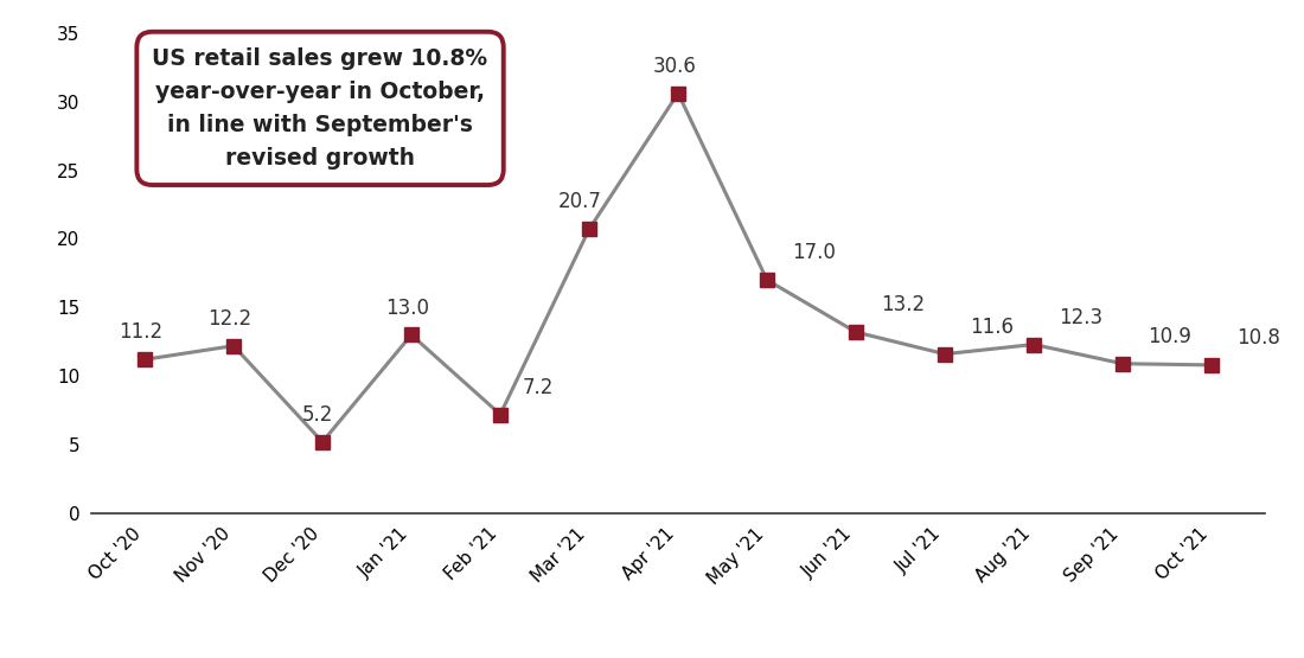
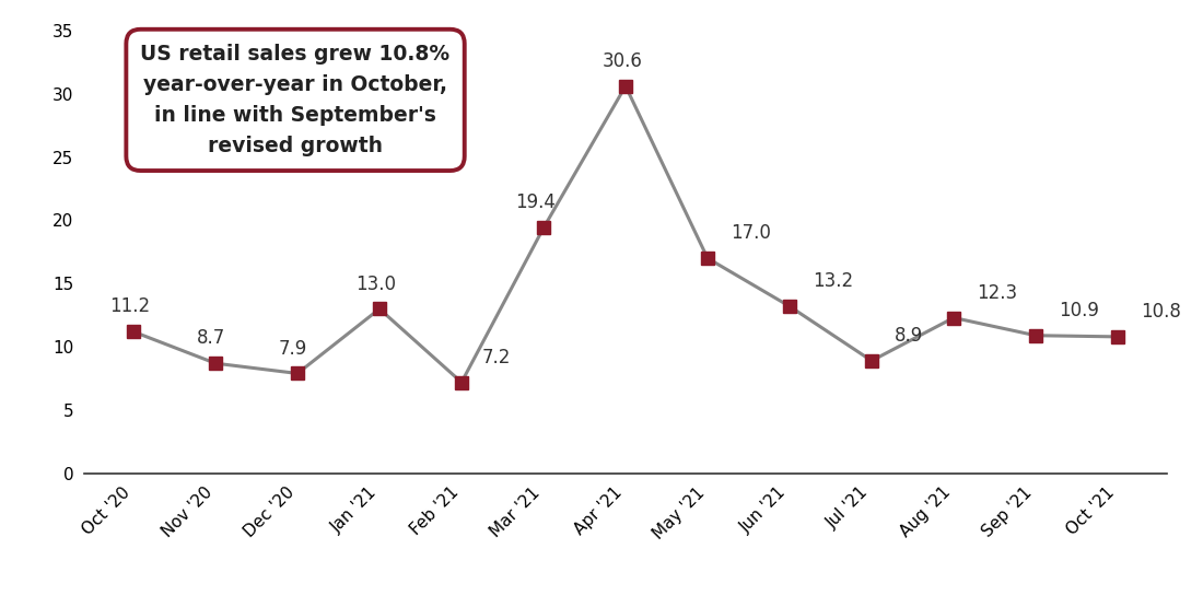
Nov '20: 12.2 -> 8.7
Dec '20: 5.2 -> 7.9
Mar '21: 20.7 -> 19.4
Jul '21: 11.6 -> 8.9
